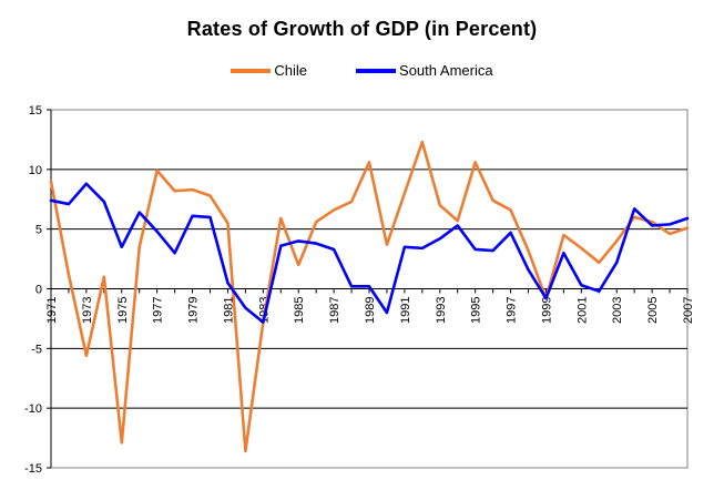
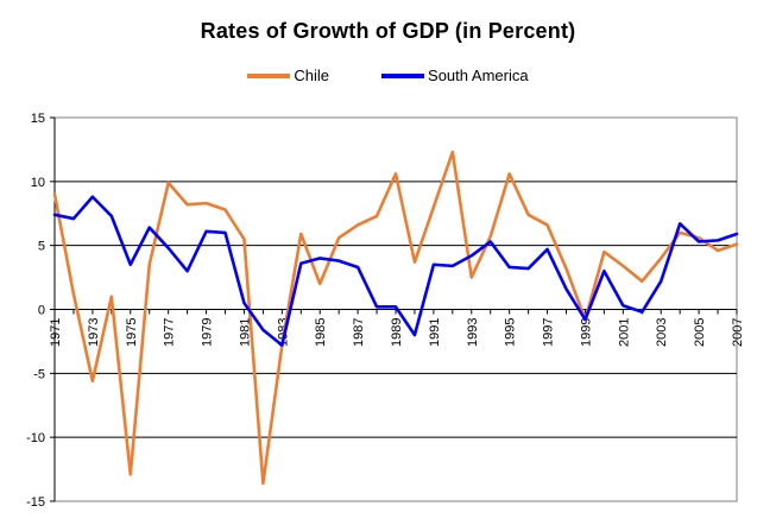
Chile/1993: 7.0 -> 2.5
